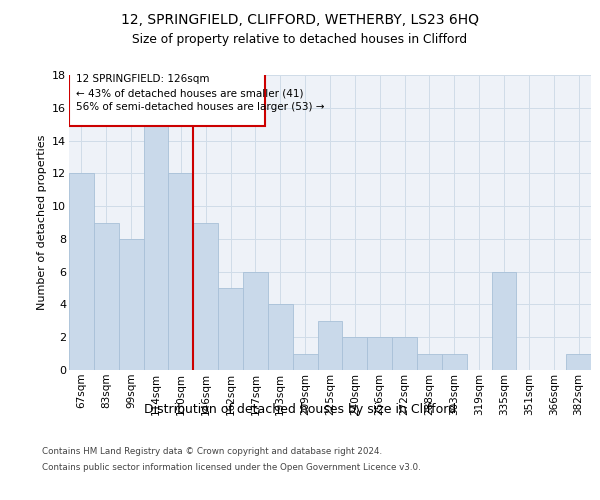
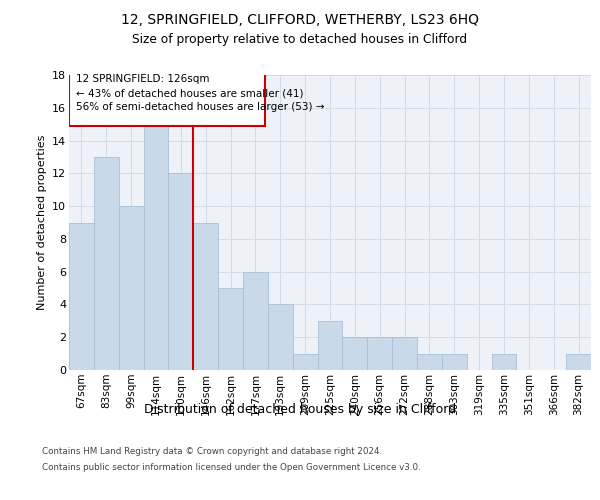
67sqm: 12 -> 9
83sqm: 9 -> 13
99sqm: 8 -> 10
335sqm: 6 -> 1
